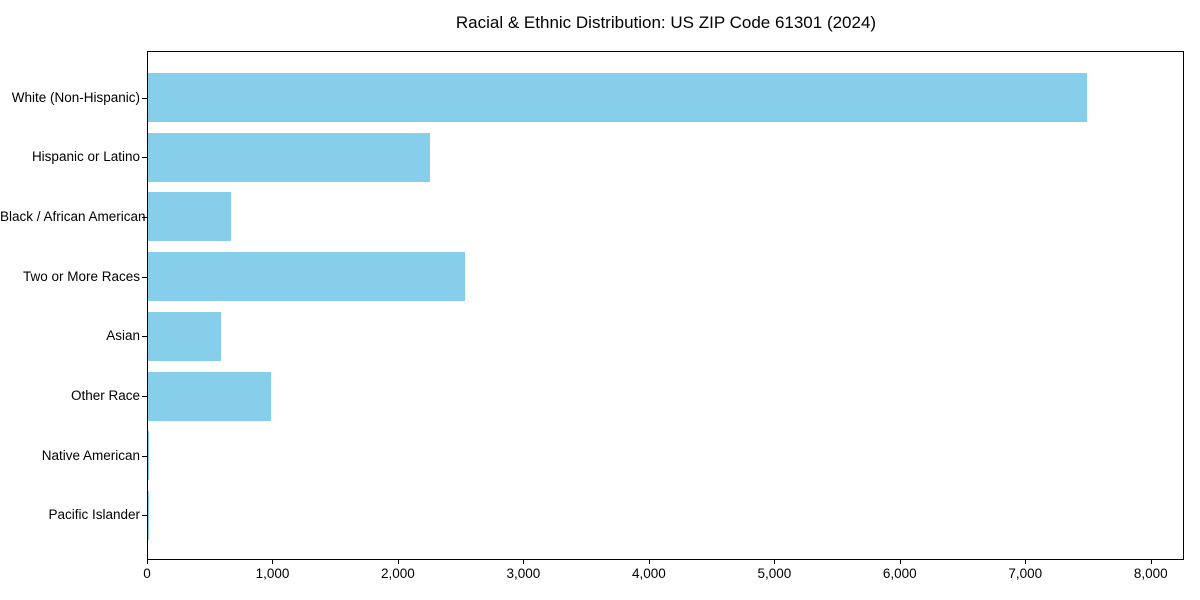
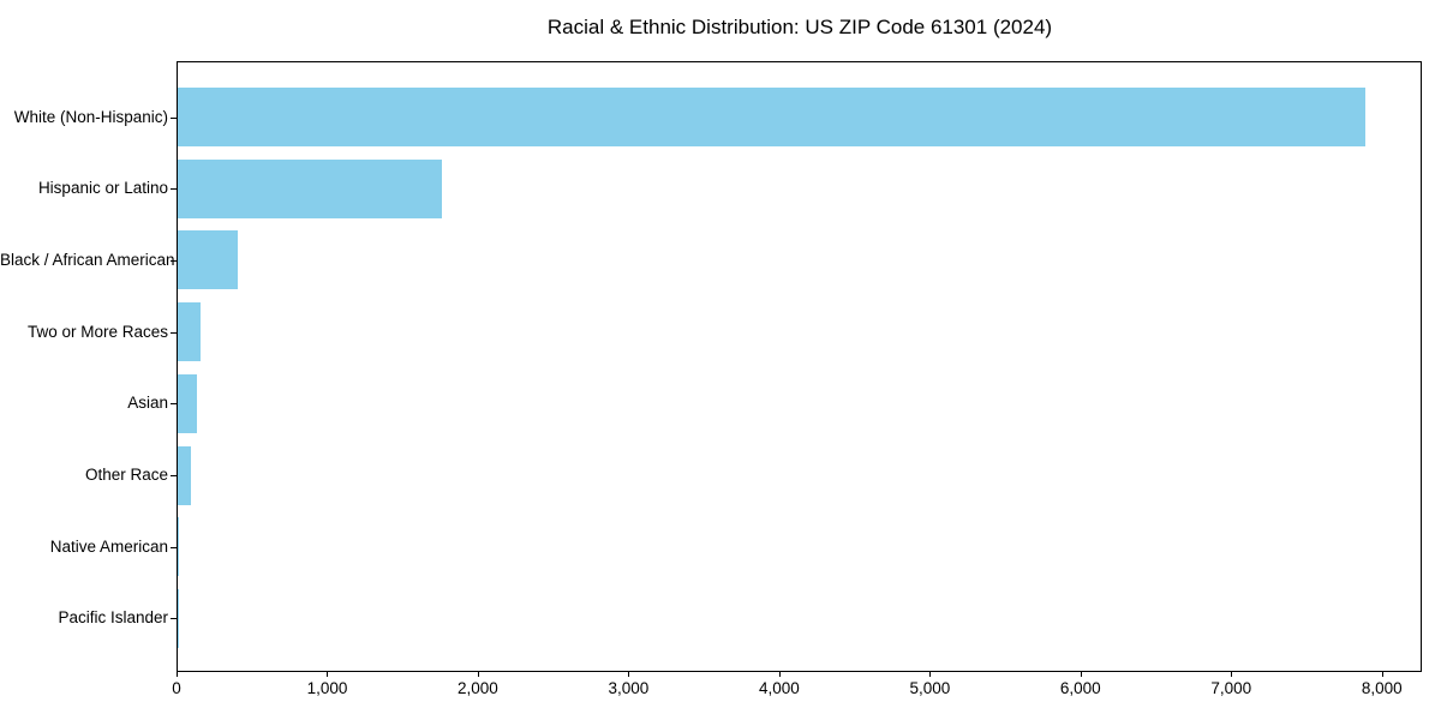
White (Non-Hispanic): 7480 -> 7880
Hispanic or Latino: 2250 -> 1760
Black / African American: 660 -> 400
Two or More Races: 2530 -> 160
Asian: 580 -> 130
Other Race: 980 -> 90
